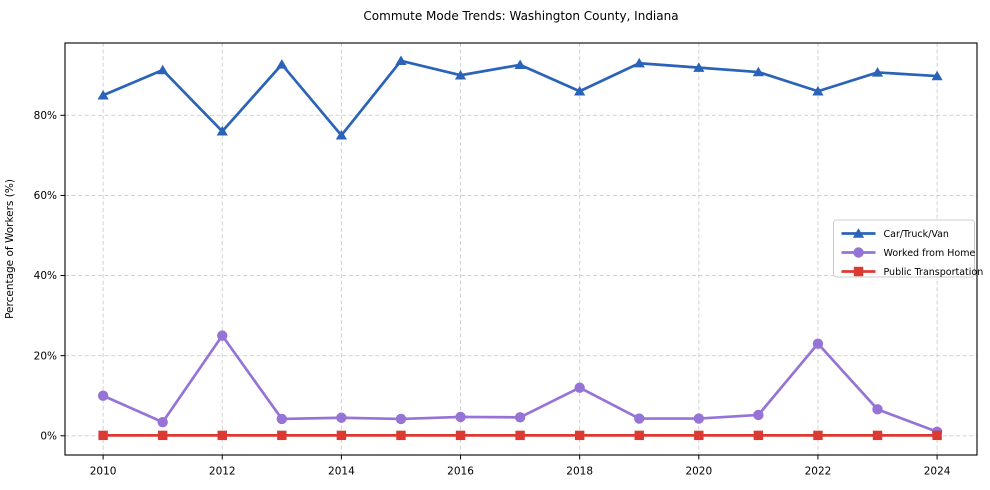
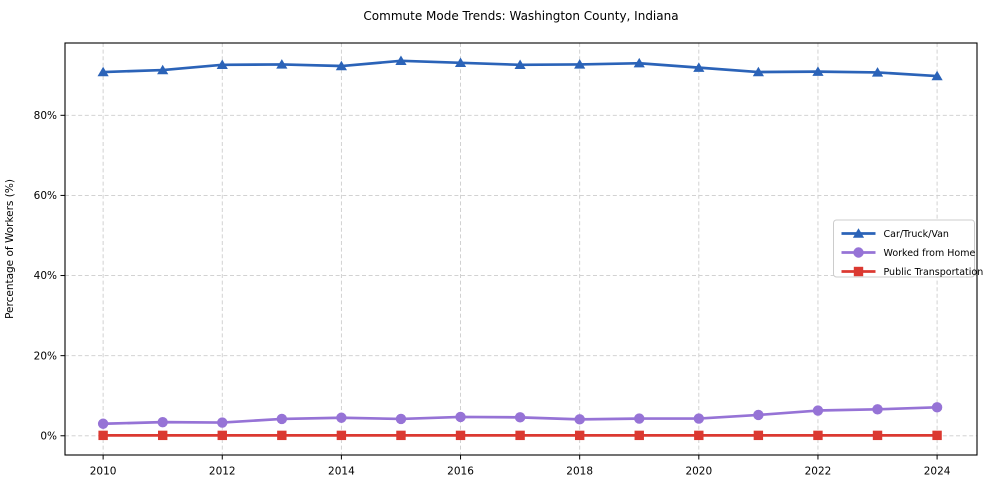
Car/Truck/Van/2010: 85% -> 91%
Worked from Home/2010: 10% -> 3%
Car/Truck/Van/2012: 76% -> 93%
Worked from Home/2012: 25% -> 3%
Car/Truck/Van/2014: 75% -> 92%
Car/Truck/Van/2016: 90% -> 93%
Car/Truck/Van/2018: 86% -> 93%
Worked from Home/2018: 12% -> 4%
Car/Truck/Van/2022: 86% -> 91%
Worked from Home/2022: 23% -> 6%
Worked from Home/2024: 1% -> 7%
